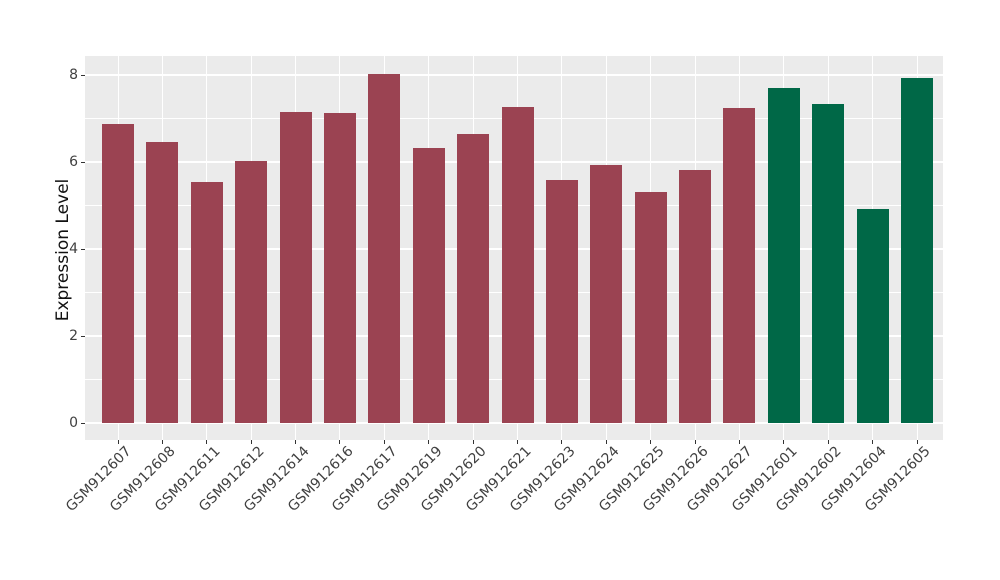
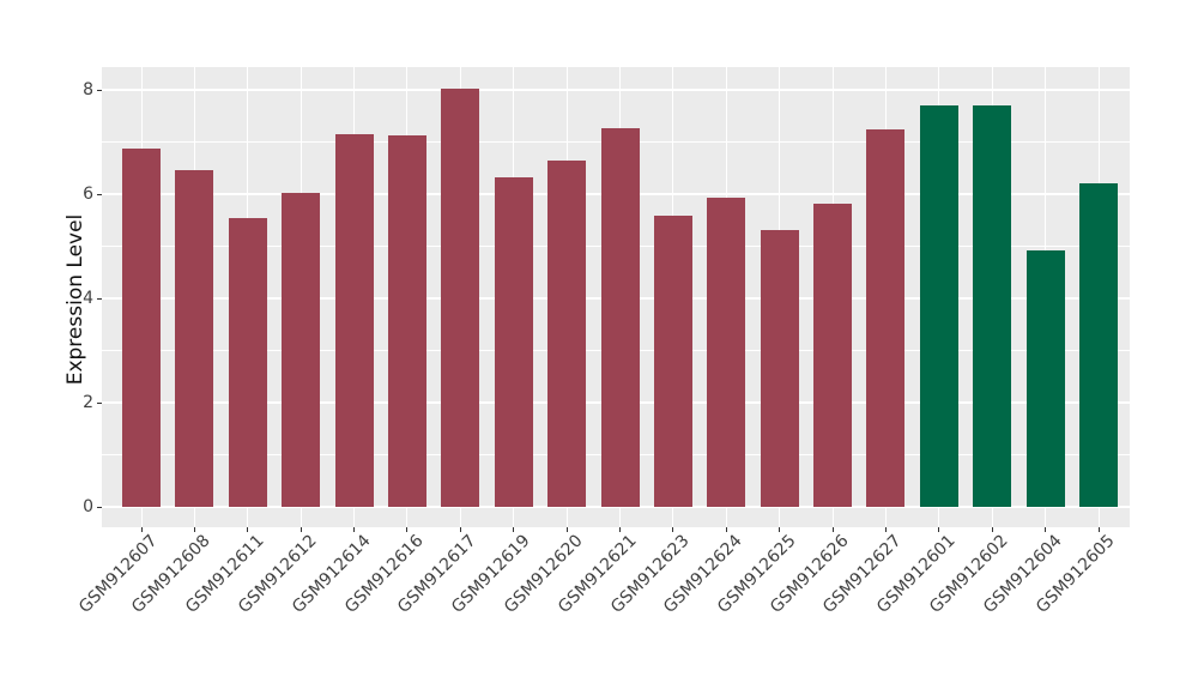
GSM912602: 7.3 -> 7.7
GSM912605: 7.9 -> 6.2
